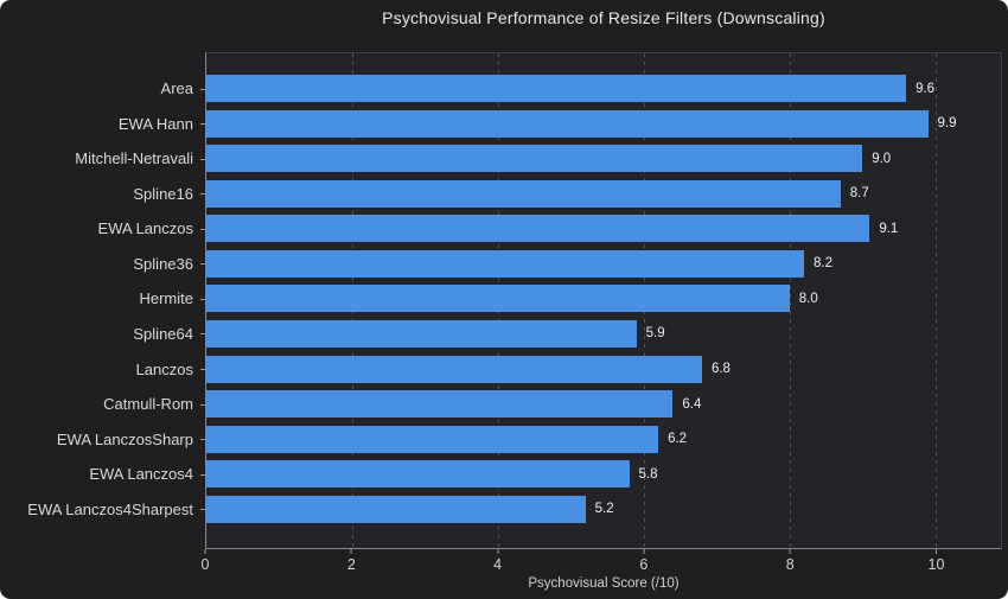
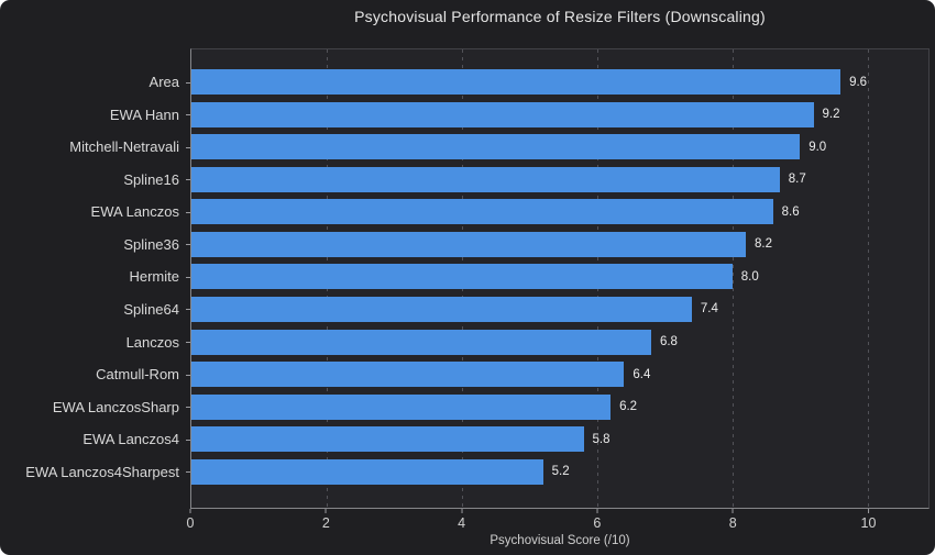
EWA Hann: 9.9 -> 9.2
EWA Lanczos: 9.1 -> 8.6
Spline64: 5.9 -> 7.4
